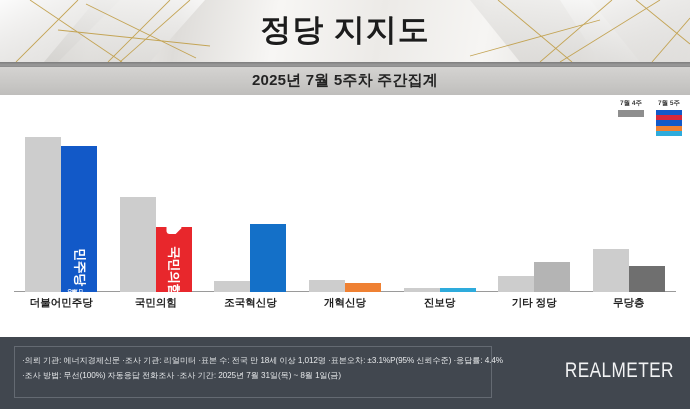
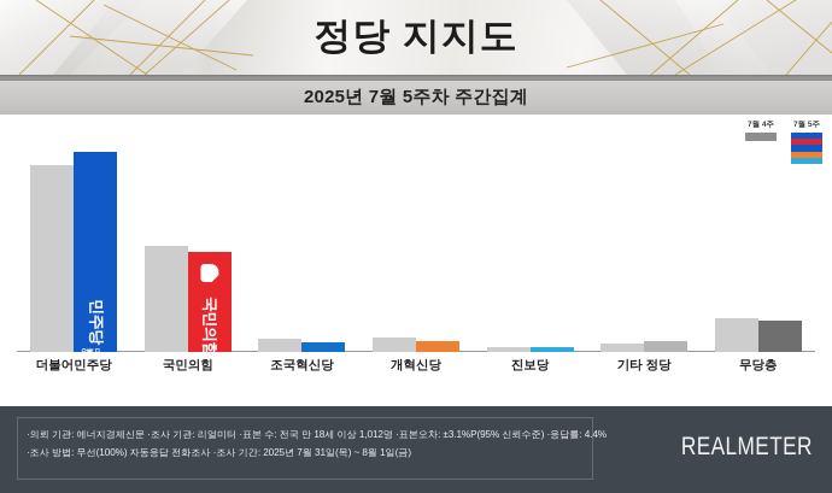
7월 5주/더불어민주당: 48.0 -> 54.5
7월 4주/국민의힘: 31.0 -> 29.0
7월 5주/국민의힘: 21.2 -> 27.2
7월 5주/조국혁신당: 22.3 -> 2.6
7월 4주/기타 정당: 5.4 -> 2.3
7월 5주/기타 정당: 10.0 -> 3.0
7월 4주/무당층: 14.0 -> 9.3
